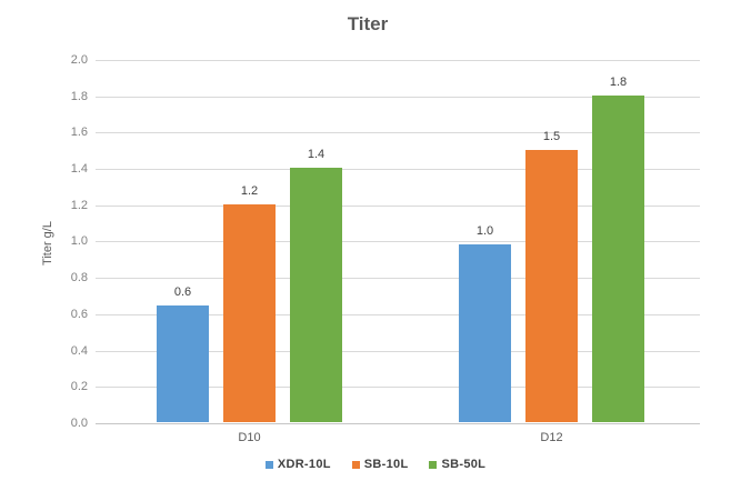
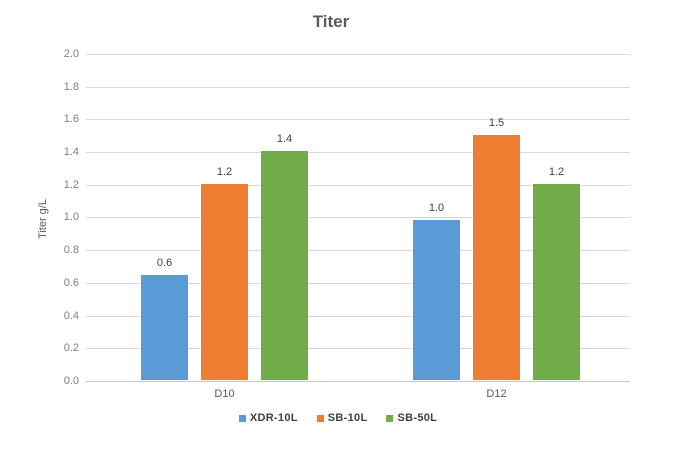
SB-50L/D12: 1.8 -> 1.2
